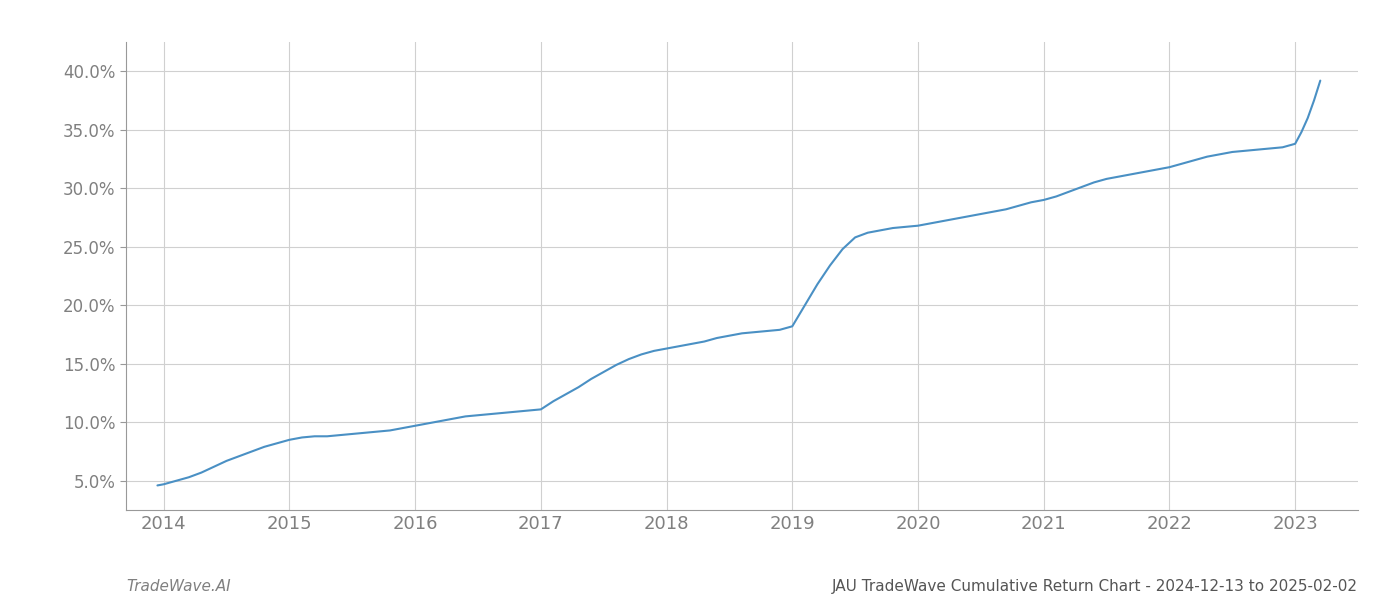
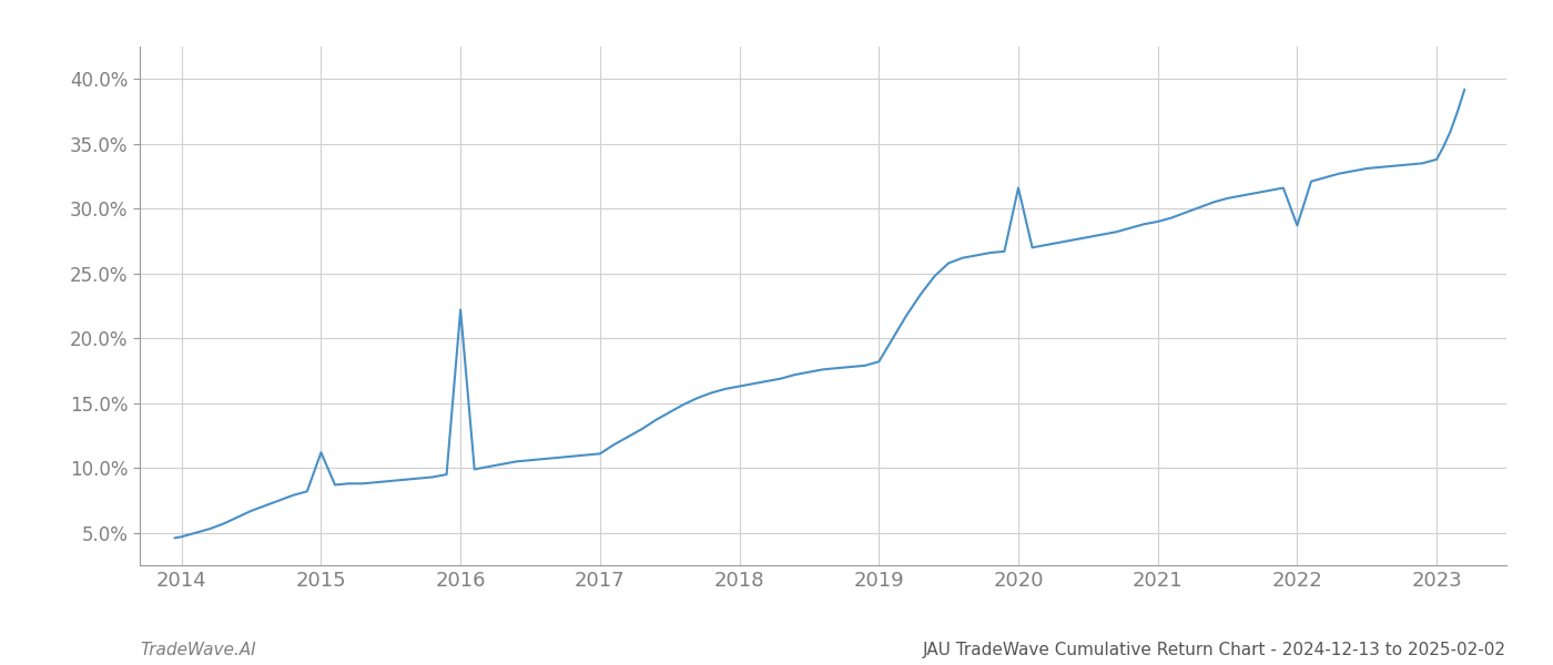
2015: 8.5% -> 11.2%
2016: 9.7% -> 22.2%
2020: 26.8% -> 31.6%
2022: 31.8% -> 28.7%
